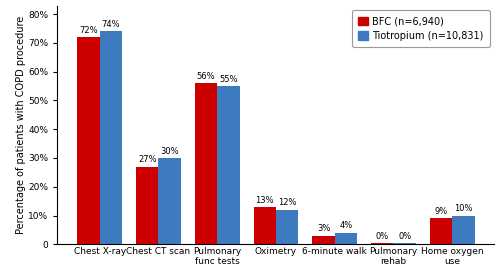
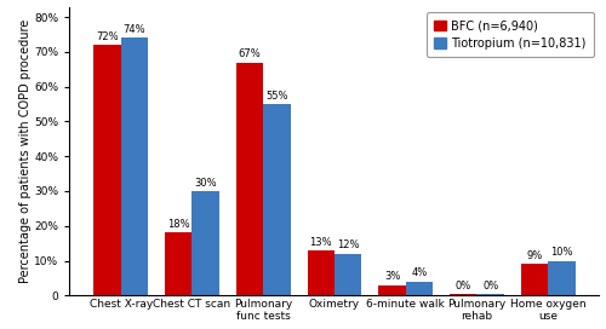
BFC (n=6,940)/Chest CT scan: 27% -> 18%
BFC (n=6,940)/Pulmonary func tests: 56% -> 67%
